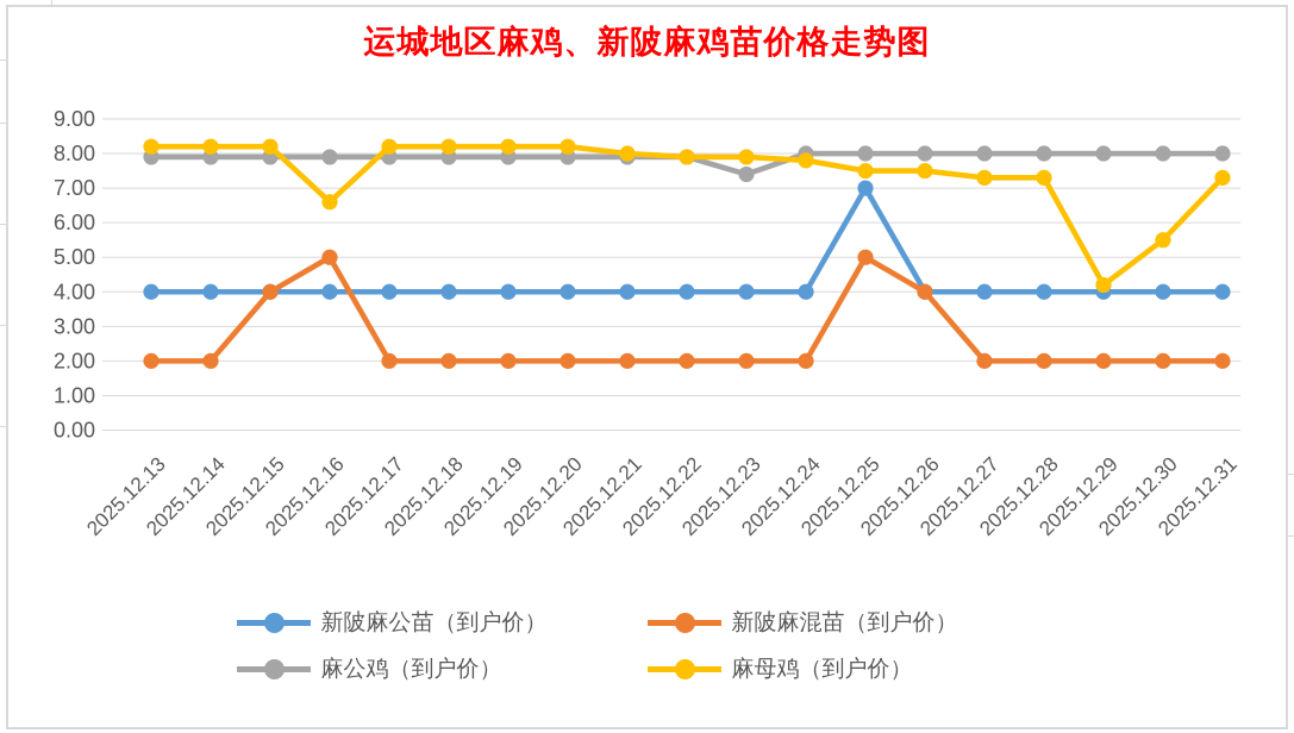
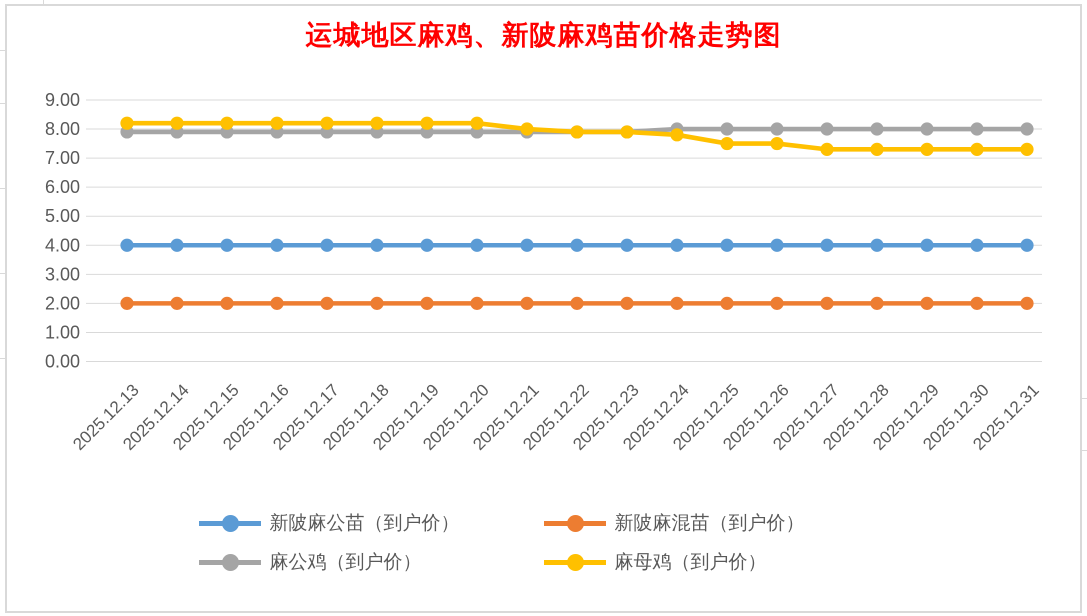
新陂麻混苗（到户价）/2025.12.15: 4 -> 2
新陂麻混苗（到户价）/2025.12.16: 5 -> 2
麻母鸡（到户价）/2025.12.16: 6.6 -> 8.2
麻公鸡（到户价）/2025.12.23: 7.4 -> 7.9
新陂麻公苗（到户价）/2025.12.25: 7 -> 4
新陂麻混苗（到户价）/2025.12.25: 5 -> 2
新陂麻混苗（到户价）/2025.12.26: 4 -> 2
麻母鸡（到户价）/2025.12.29: 4.2 -> 7.3
麻母鸡（到户价）/2025.12.30: 5.5 -> 7.3
